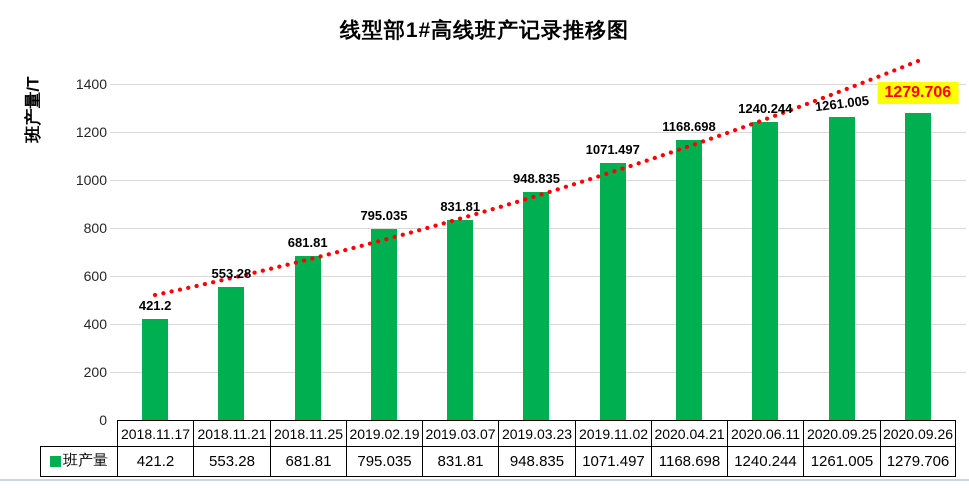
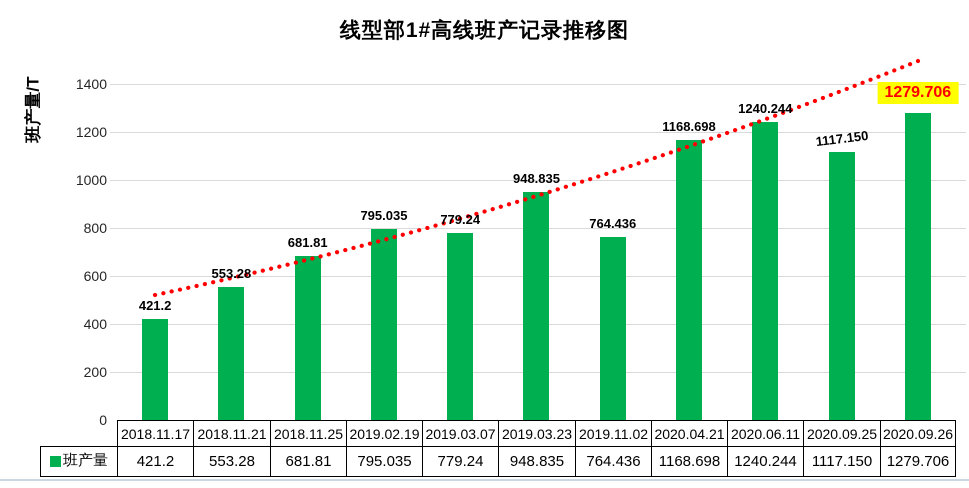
2019.03.07: 831.81 -> 779.24
2019.11.02: 1071.497 -> 764.436
2020.09.25: 1261.005 -> 1117.150
